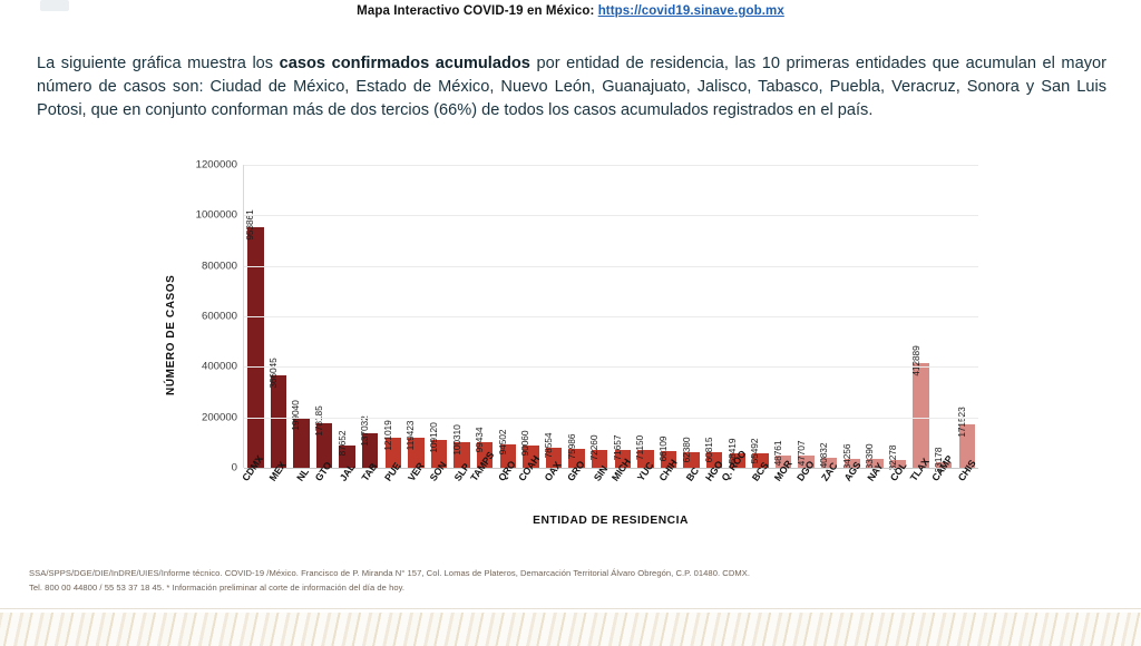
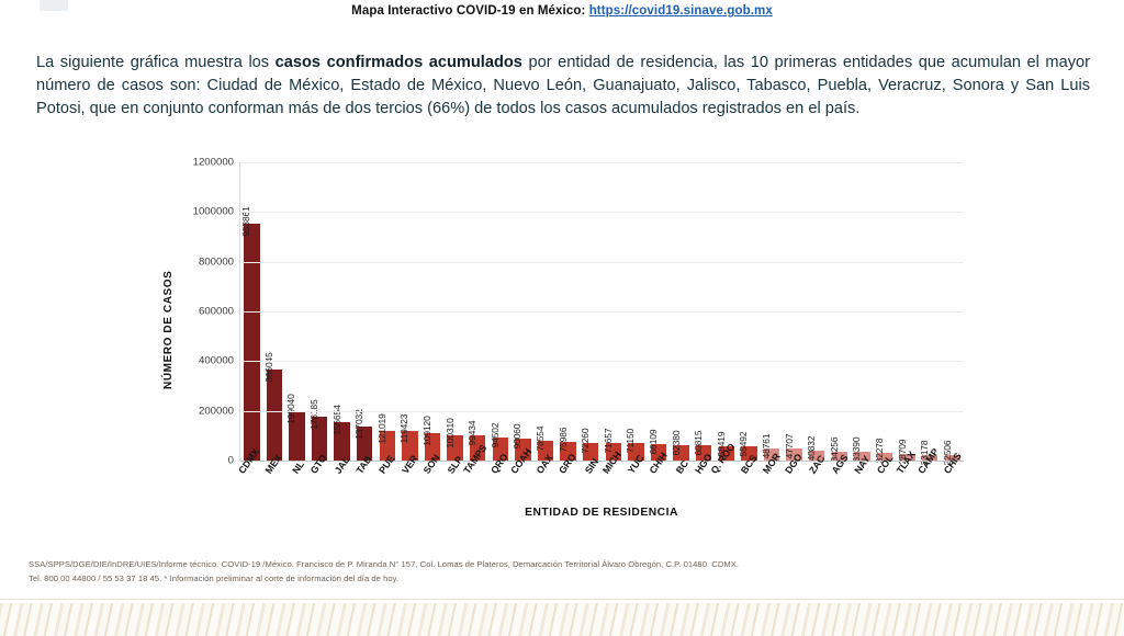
JAL: 87652 -> 156654
TLAX: 412889 -> 28709
CHIS: 171523 -> 22506
